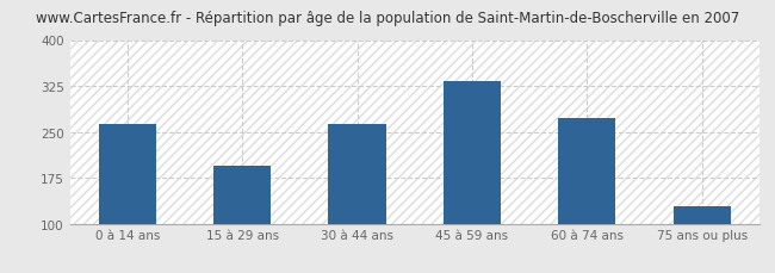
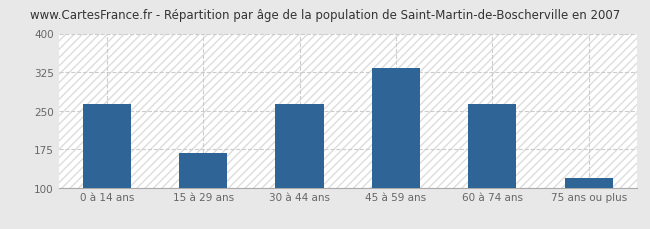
15 à 29 ans: 194 -> 168
60 à 74 ans: 272 -> 262
75 ans ou plus: 128 -> 118
